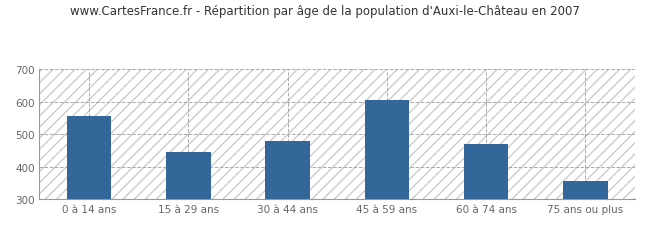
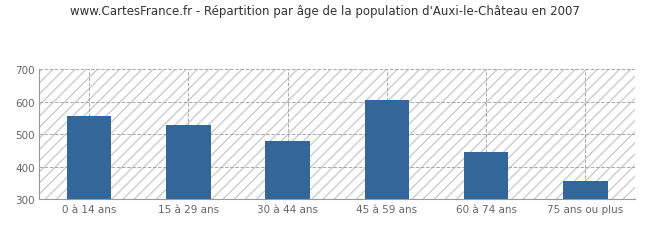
15 à 29 ans: 445 -> 527
60 à 74 ans: 470 -> 445
